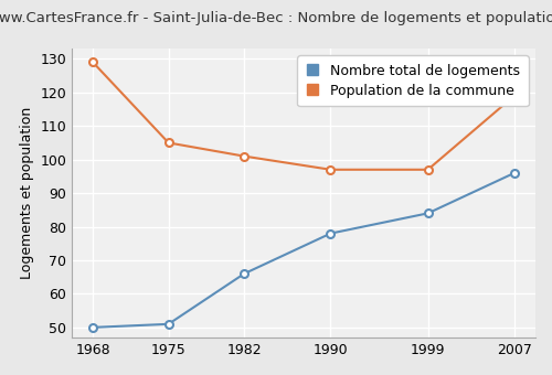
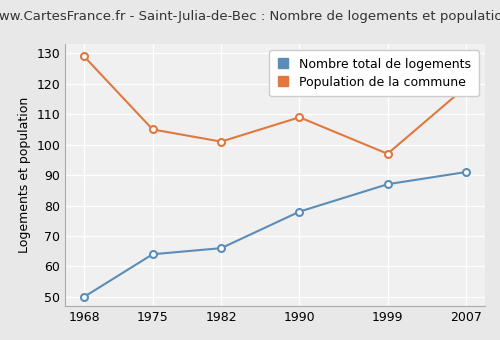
Nombre total de logements/1975: 51 -> 64
Population de la commune/1990: 97 -> 109
Nombre total de logements/1999: 84 -> 87
Nombre total de logements/2007: 96 -> 91
